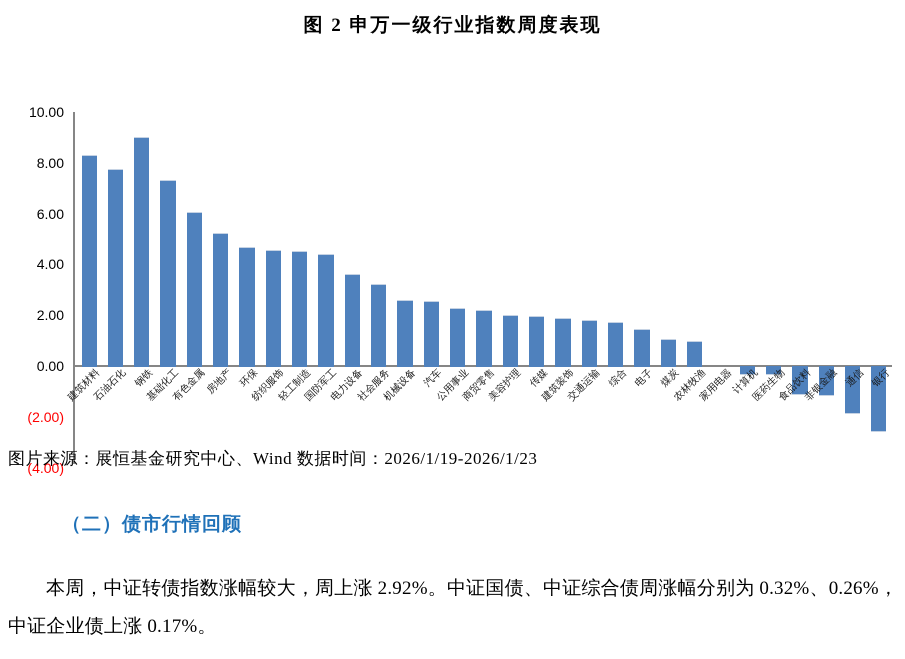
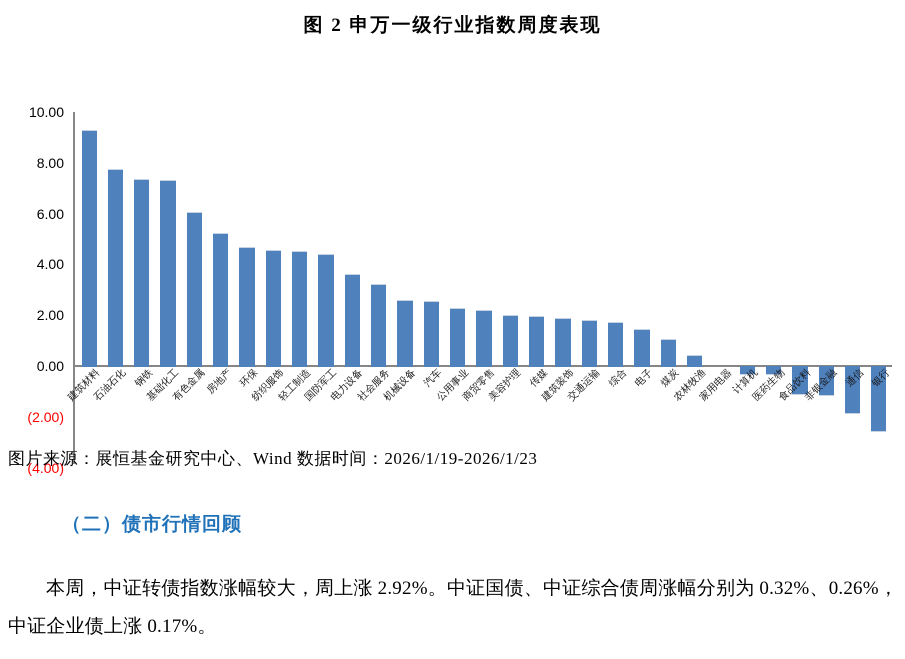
建筑材料: 8.3 -> 9.3
钢铁: 9.0 -> 7.3
农林牧渔: 1.0 -> 0.4
